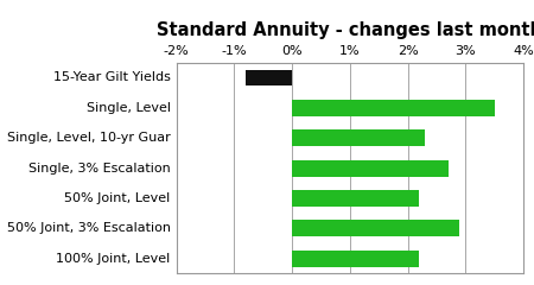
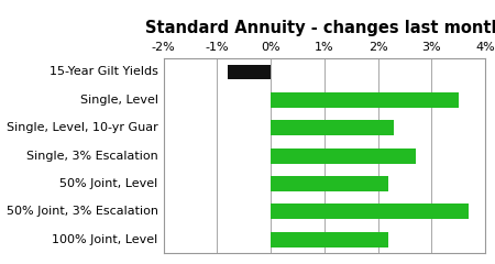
50% Joint, 3% Escalation: 2.9% -> 3.7%
